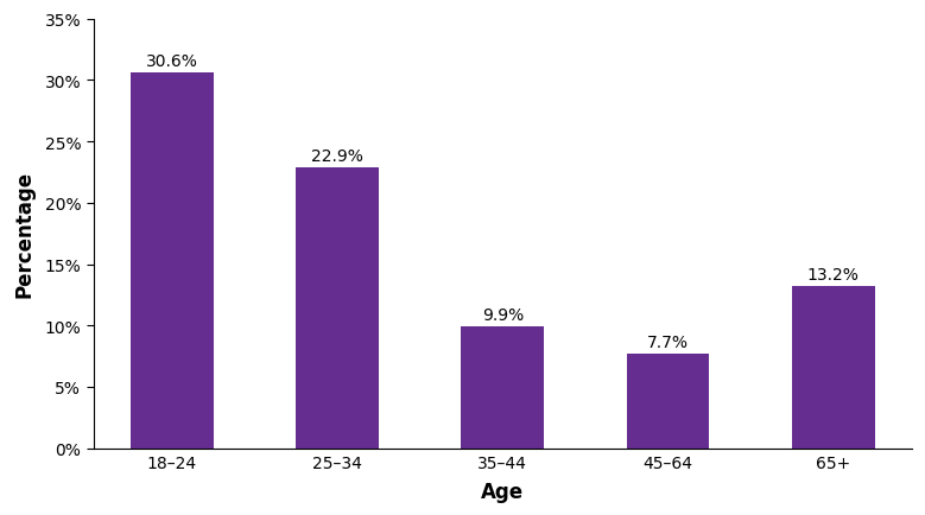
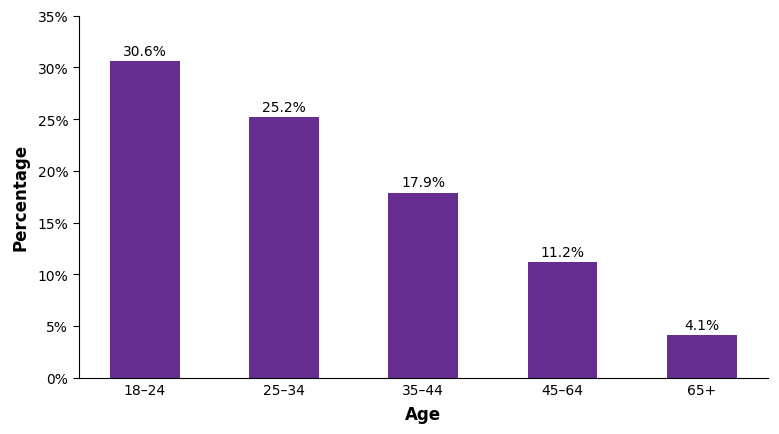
25–34: 22.9% -> 25.2%
35–44: 9.9% -> 17.9%
45–64: 7.7% -> 11.2%
65+: 13.2% -> 4.1%
